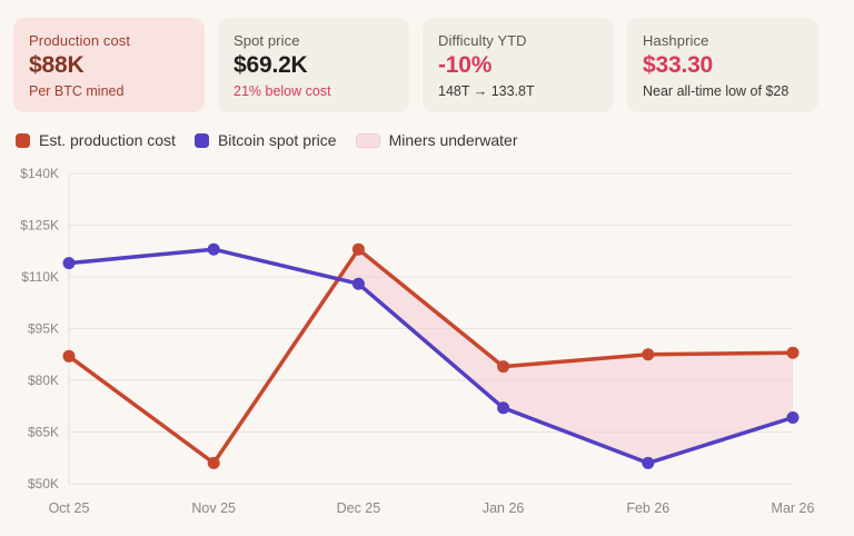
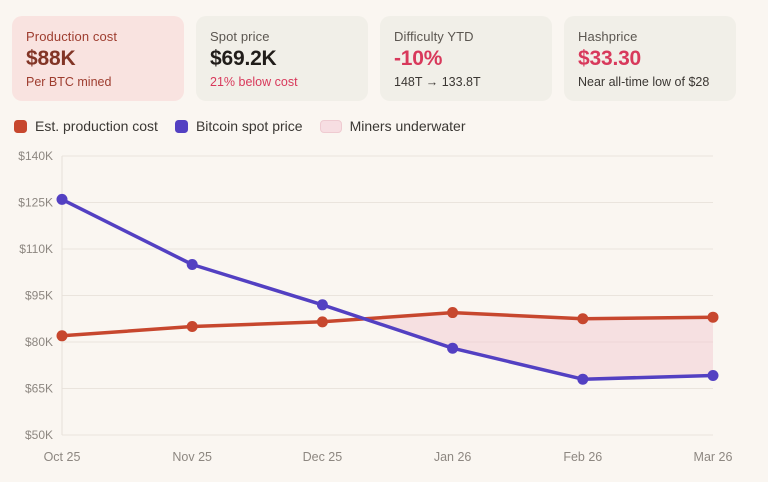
Est. production cost/Oct 25: $87K -> $82K
Bitcoin spot price/Oct 25: $114K -> $126K
Est. production cost/Nov 25: $56K -> $85K
Bitcoin spot price/Nov 25: $118K -> $105K
Est. production cost/Dec 25: $118K -> $86K
Bitcoin spot price/Dec 25: $108K -> $92K
Est. production cost/Jan 26: $84K -> $90K
Bitcoin spot price/Jan 26: $72K -> $78K
Bitcoin spot price/Feb 26: $56K -> $68K
